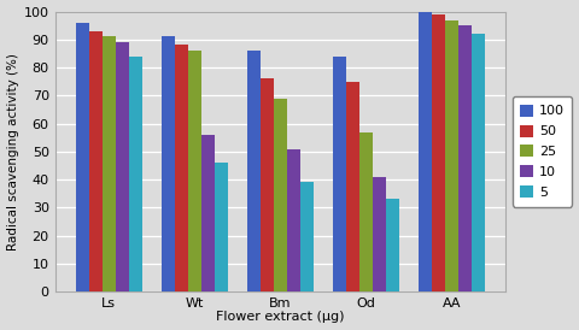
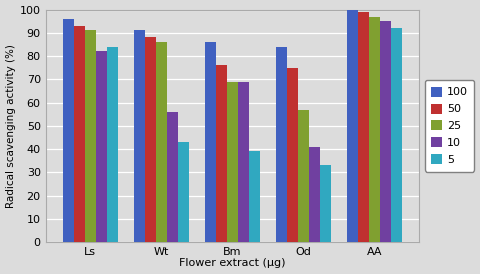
10/Ls: 89 -> 82
5/Wt: 46 -> 43
10/Bm: 51 -> 69
